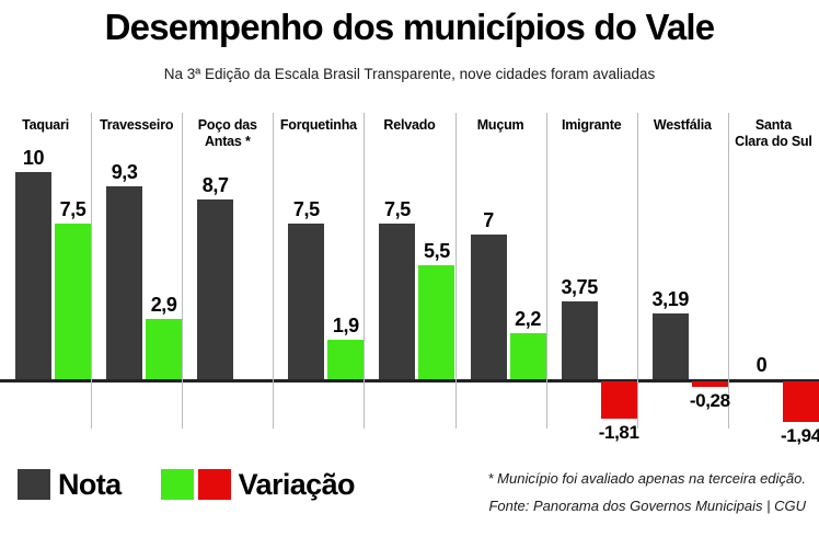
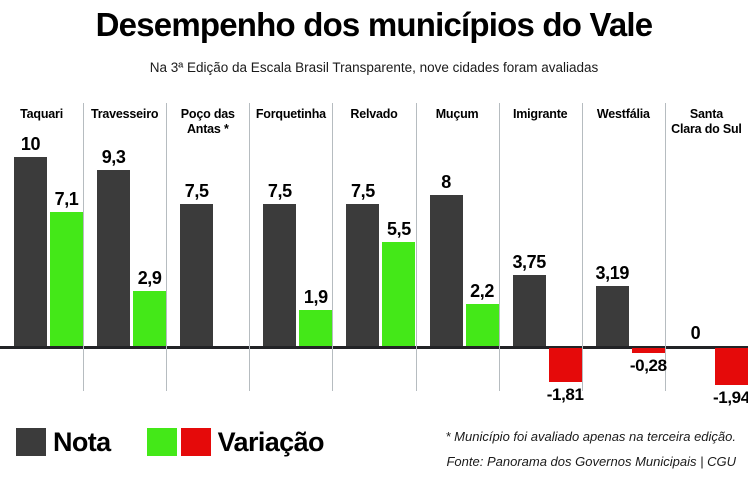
Variação/Taquari: 7,5 -> 7,1
Nota/Poço das Antas *: 8,7 -> 7,5
Nota/Muçum: 7 -> 8
